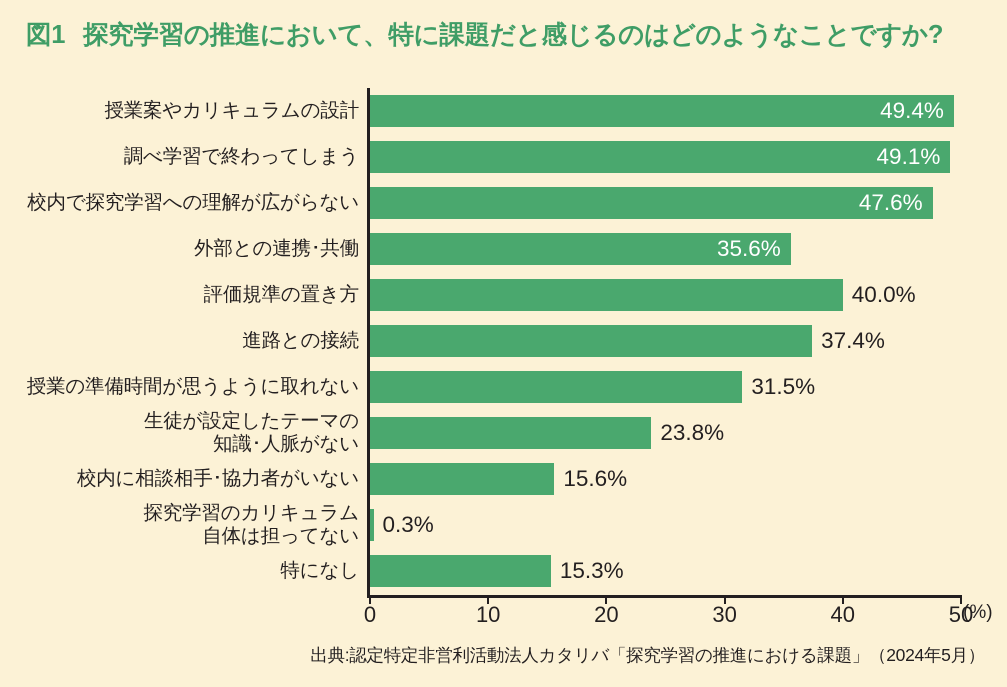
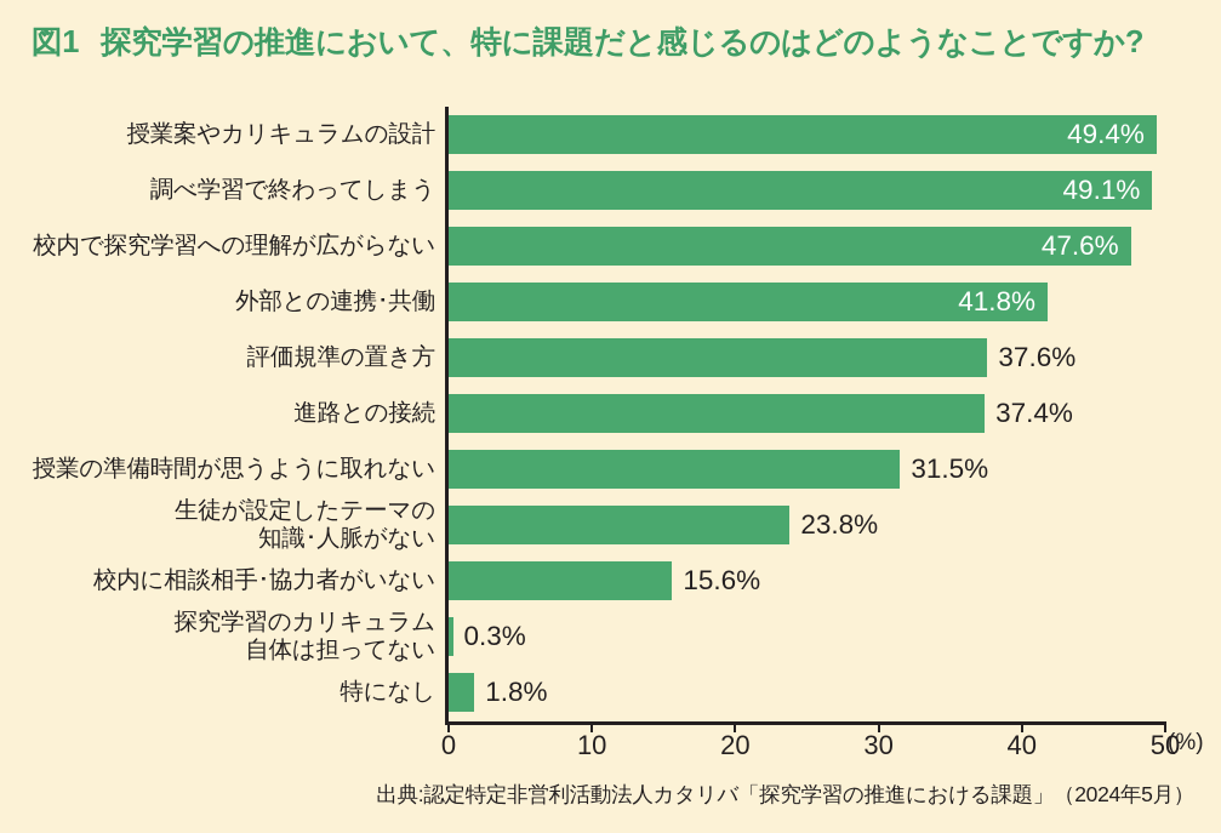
外部との連携･共働: 35.6% -> 41.8%
評価規準の置き方: 40.0% -> 37.6%
特になし: 15.3% -> 1.8%
